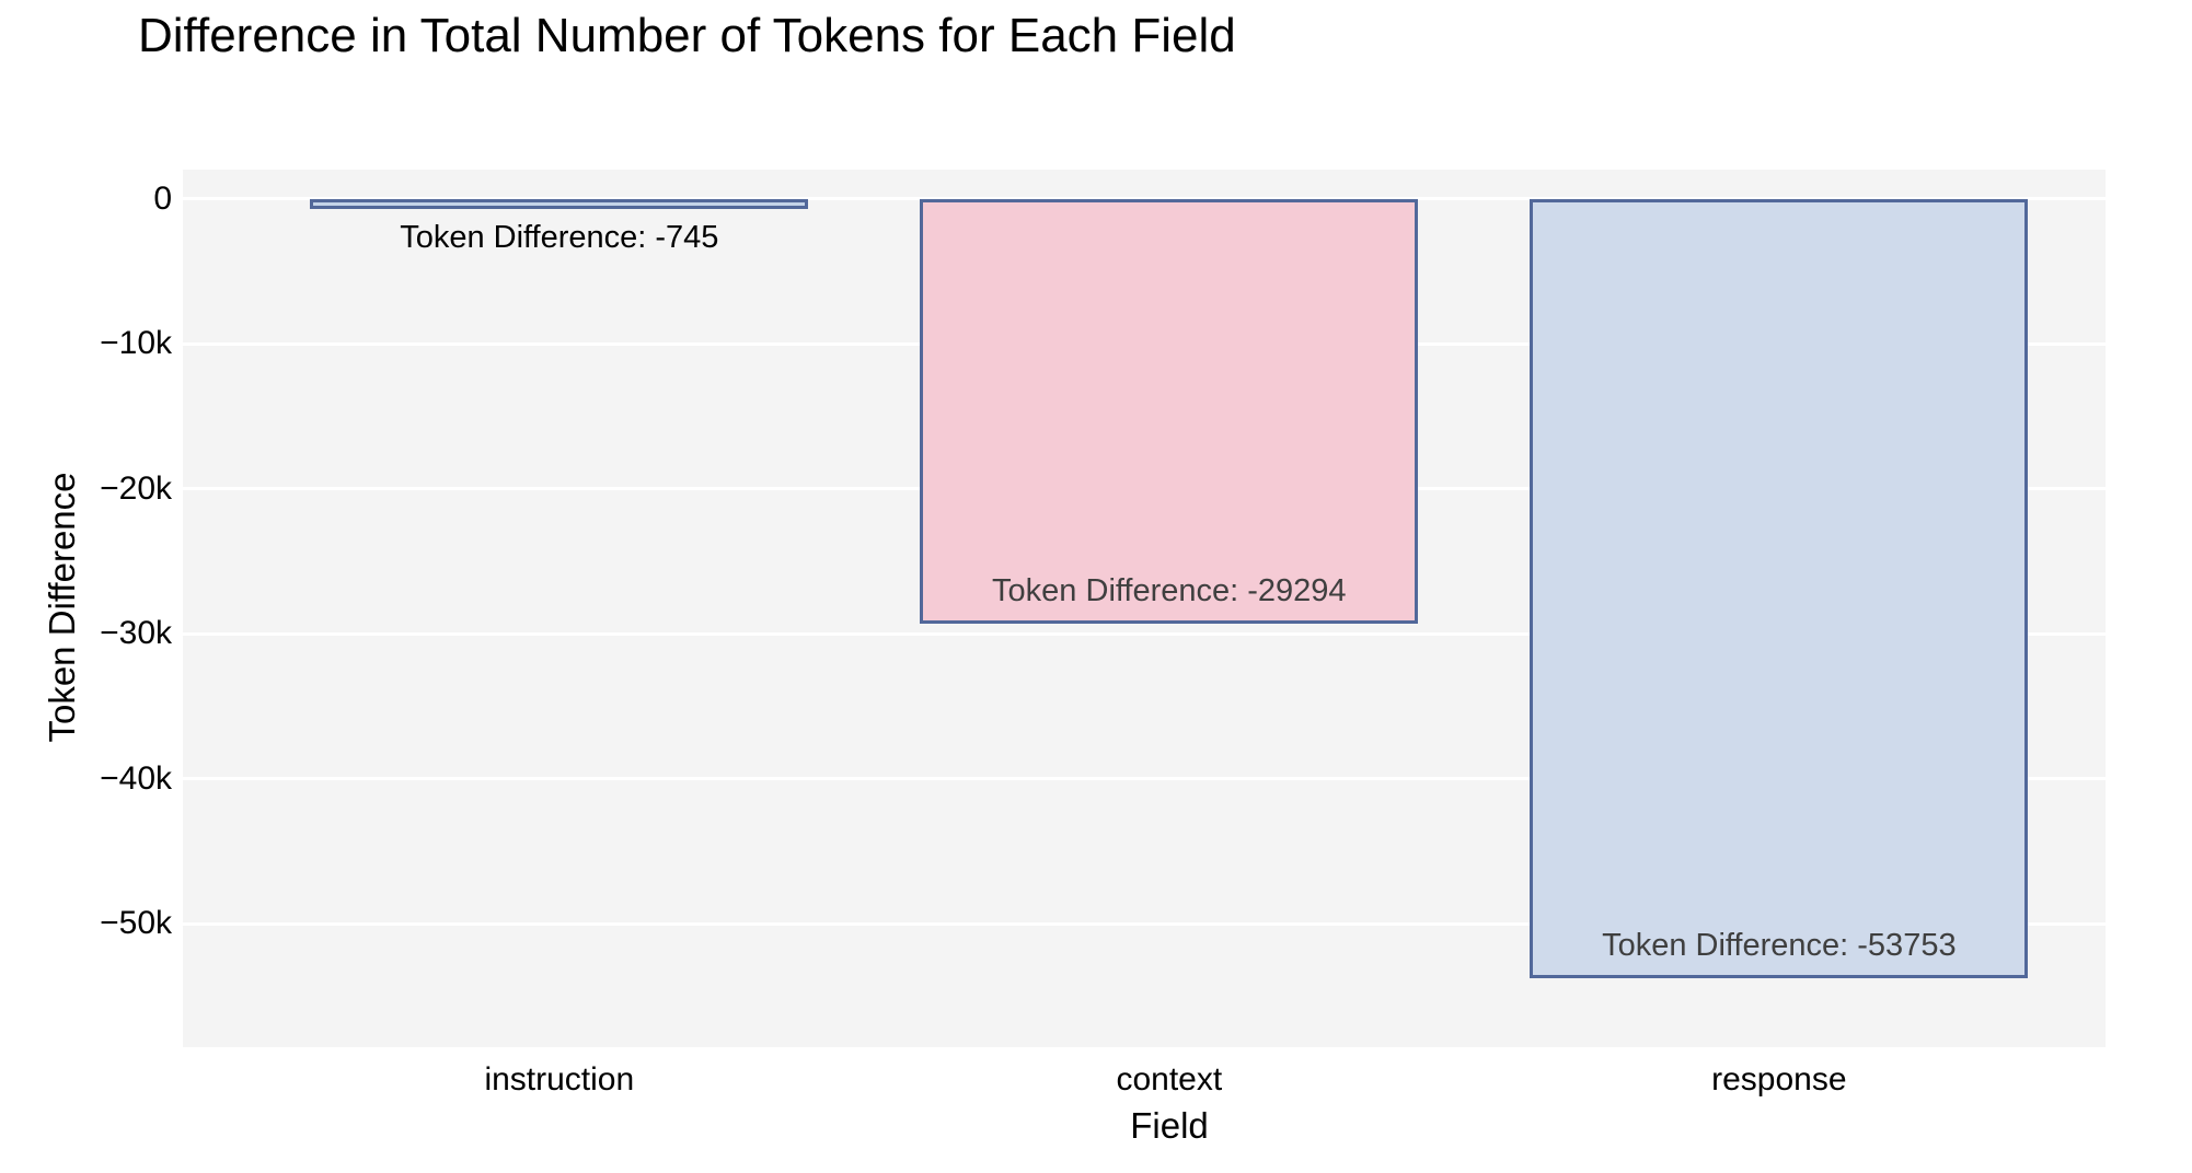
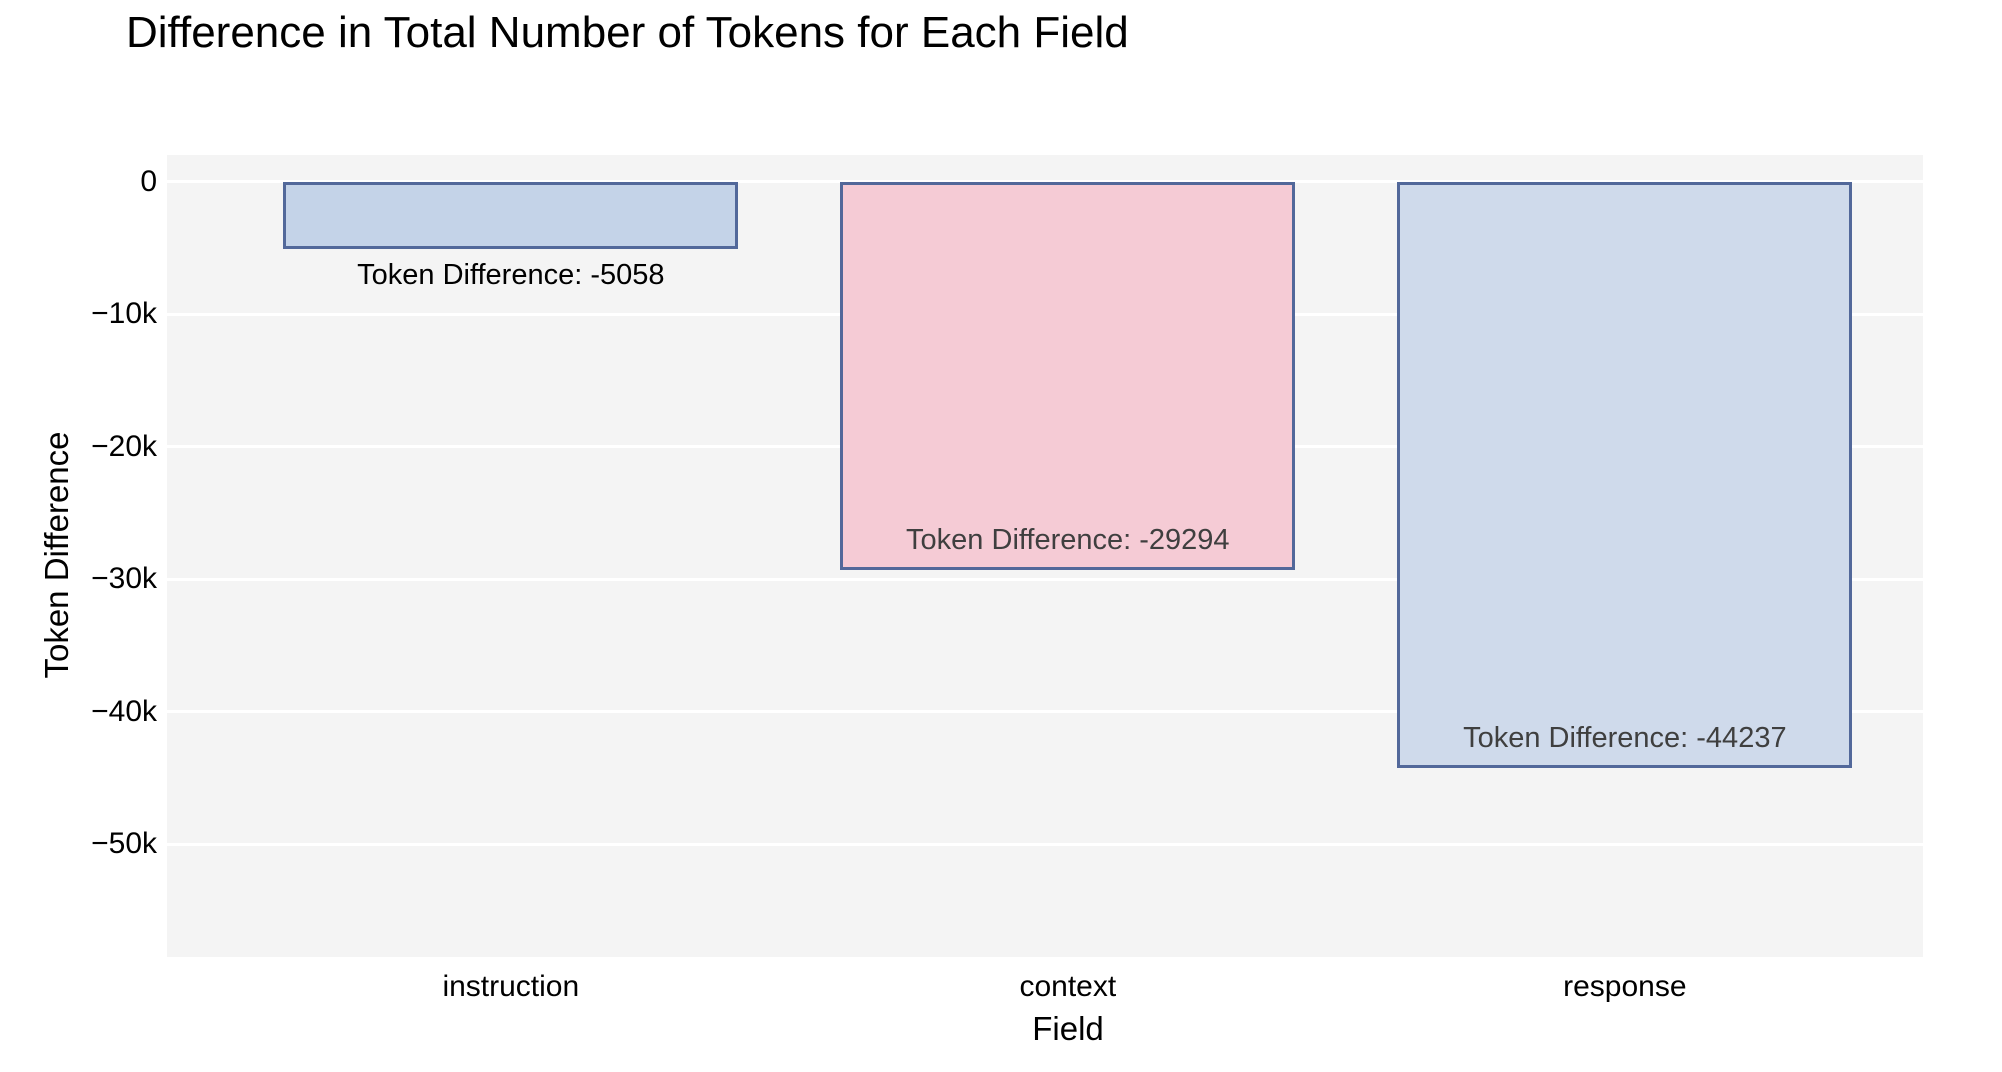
instruction: -745 -> -5058
response: -53753 -> -44237
